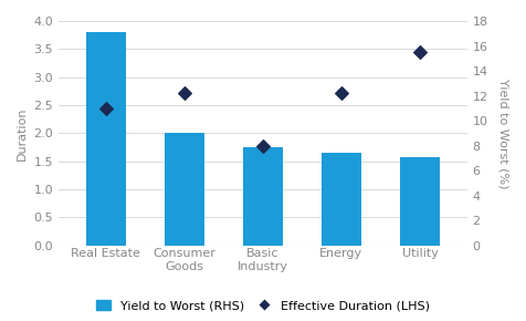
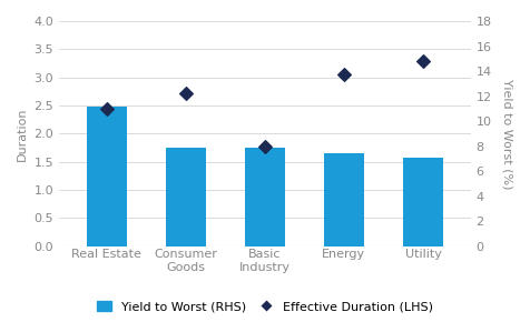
Yield to Worst (RHS)/Real Estate: 3.80 -> 2.48
Yield to Worst (RHS)/Consumer Goods: 2.00 -> 1.74
Effective Duration (LHS)/Energy: 12.2 -> 13.7
Effective Duration (LHS)/Utility: 15.5 -> 14.8
